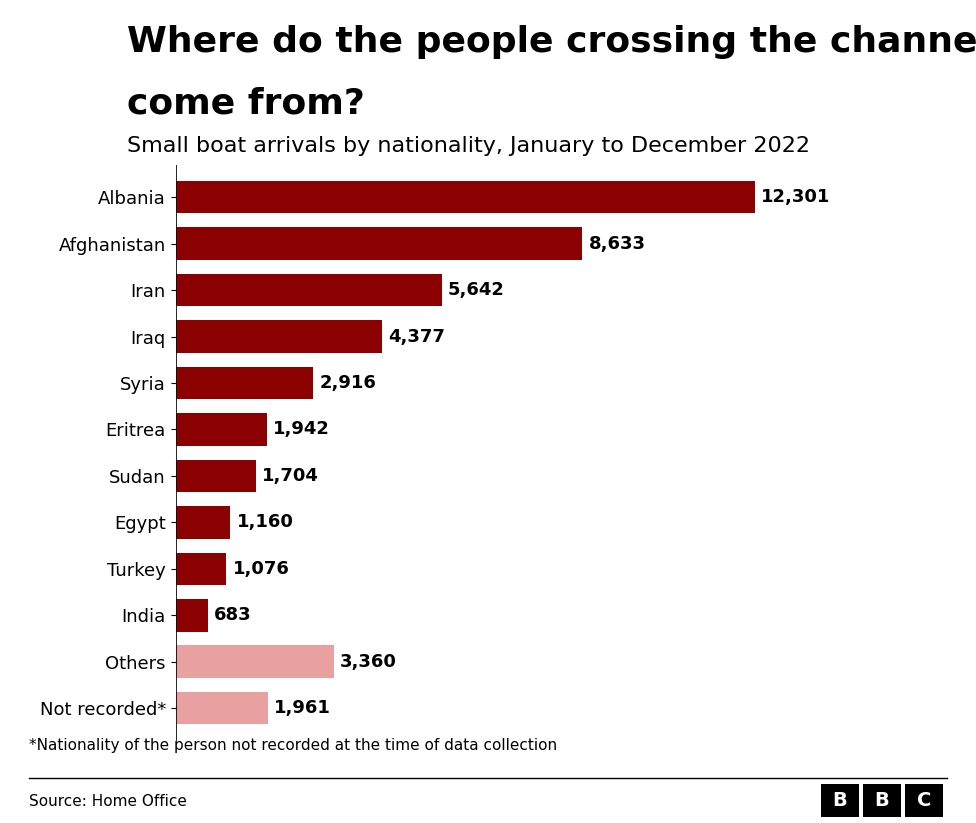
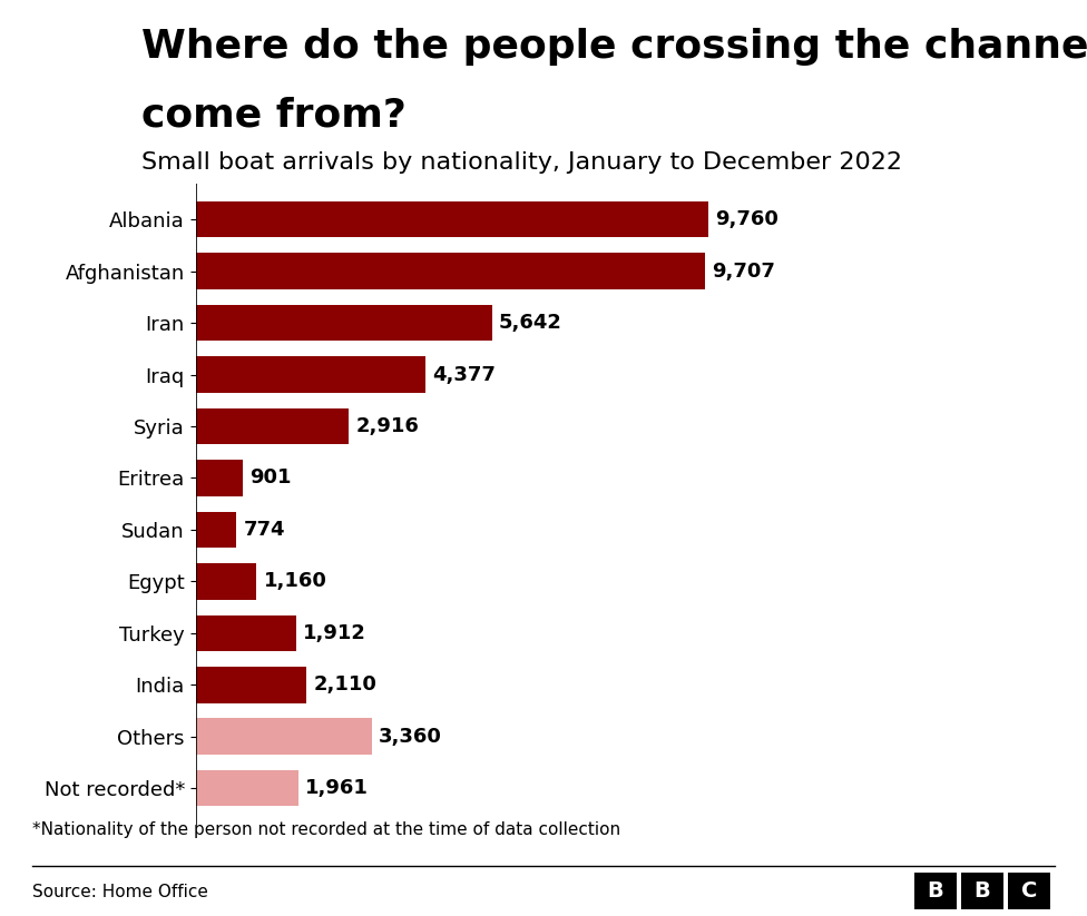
Albania: 12,301 -> 9,760
Afghanistan: 8,633 -> 9,707
Eritrea: 1,942 -> 901
Sudan: 1,704 -> 774
Turkey: 1,076 -> 1,912
India: 683 -> 2,110
